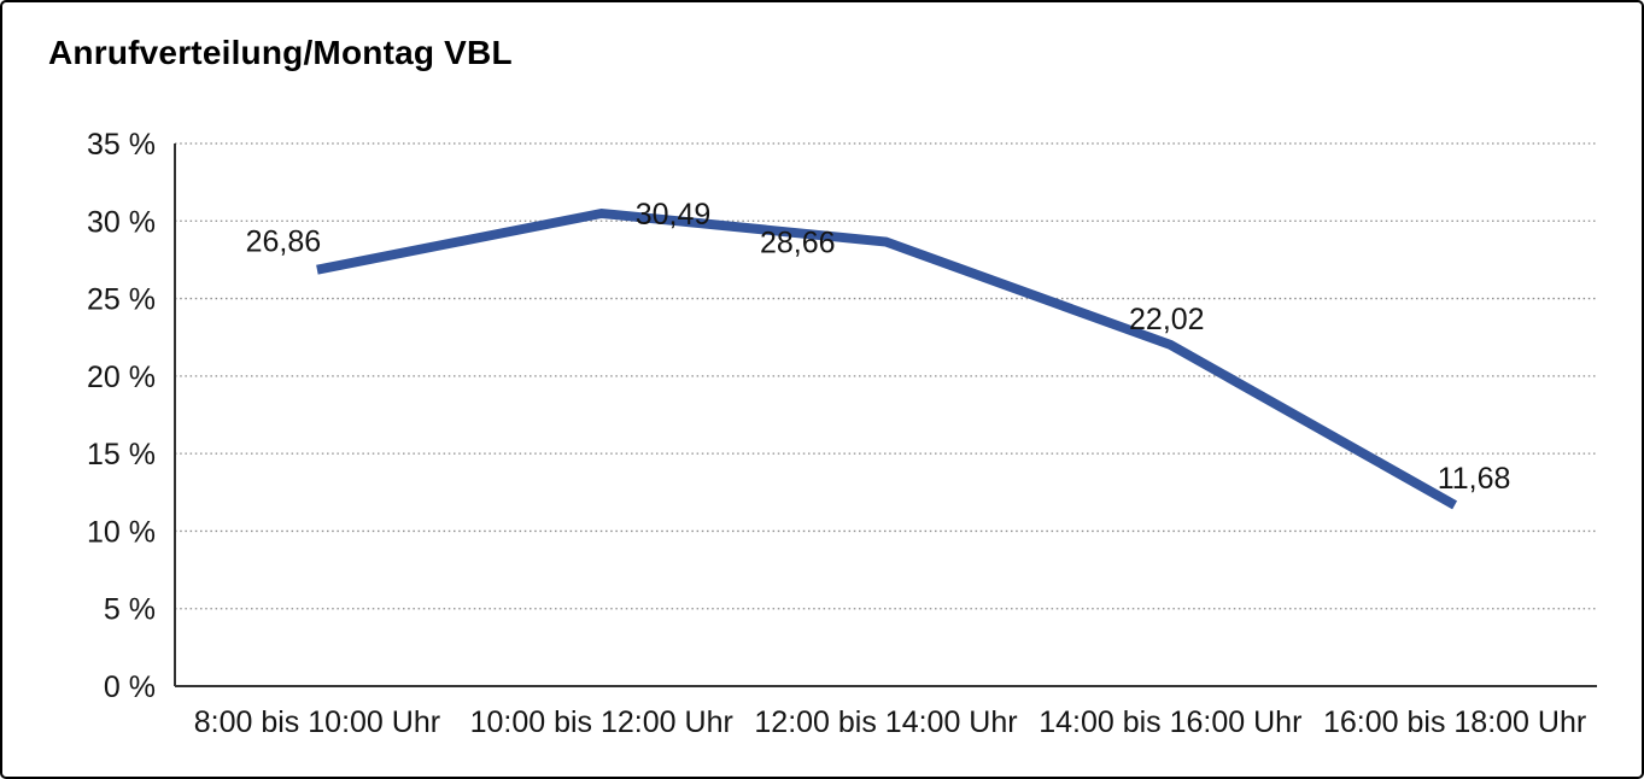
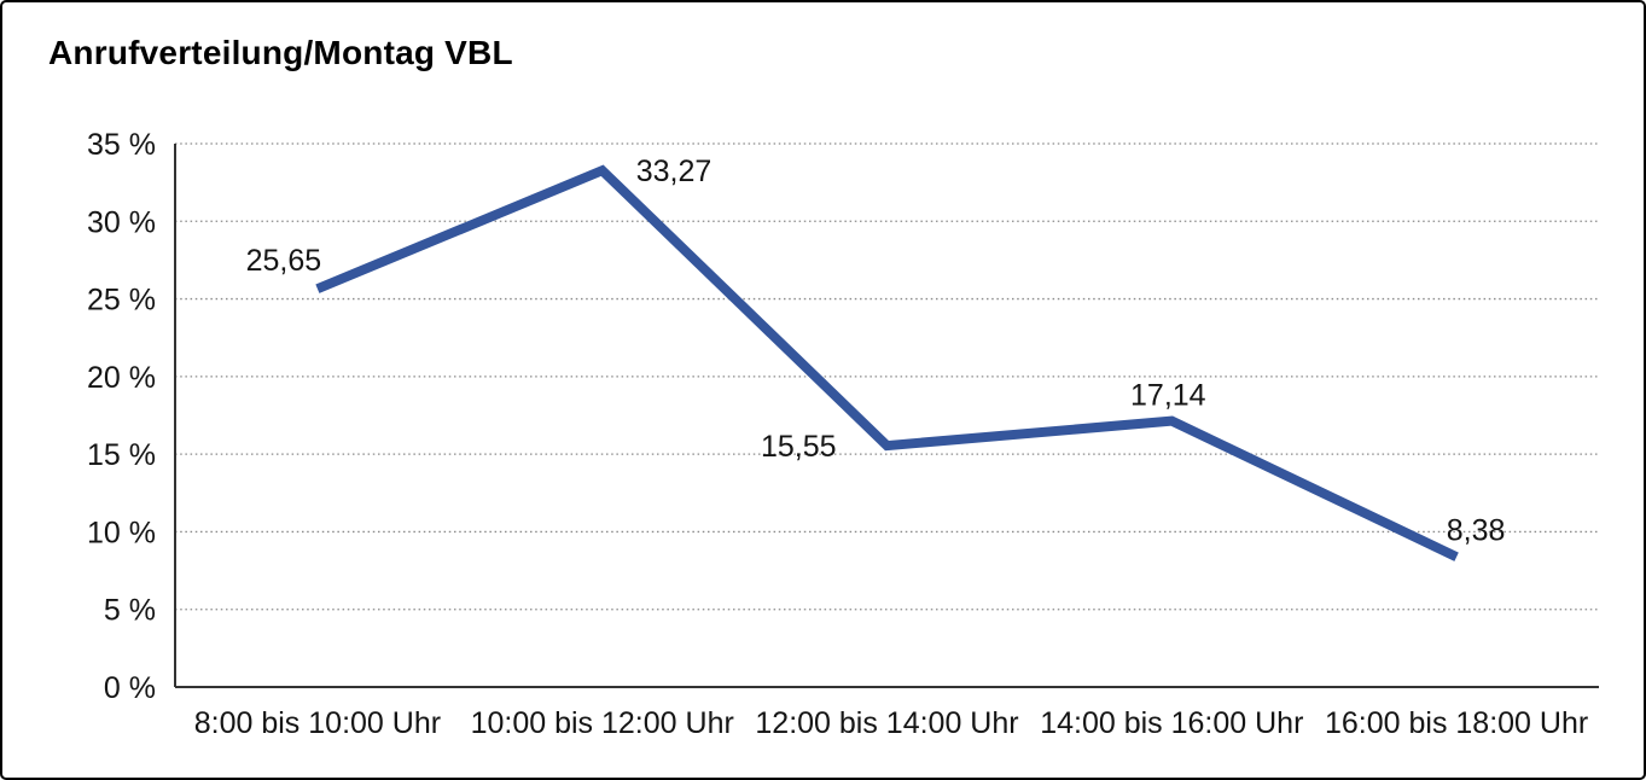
8:00 bis 10:00 Uhr: 26,86 -> 25,65
10:00 bis 12:00 Uhr: 30,49 -> 33,27
12:00 bis 14:00 Uhr: 28,66 -> 15,55
14:00 bis 16:00 Uhr: 22,02 -> 17,14
16:00 bis 18:00 Uhr: 11,68 -> 8,38
